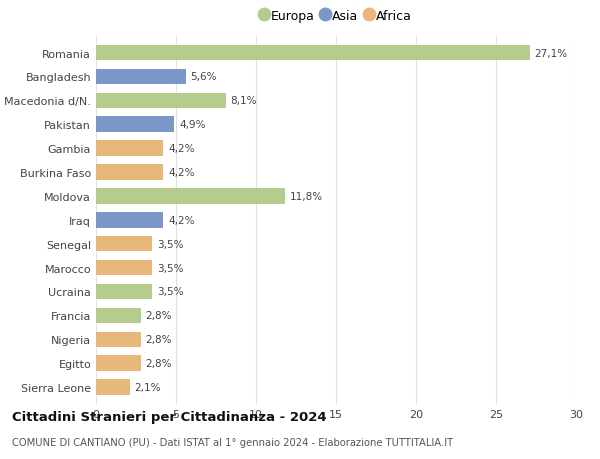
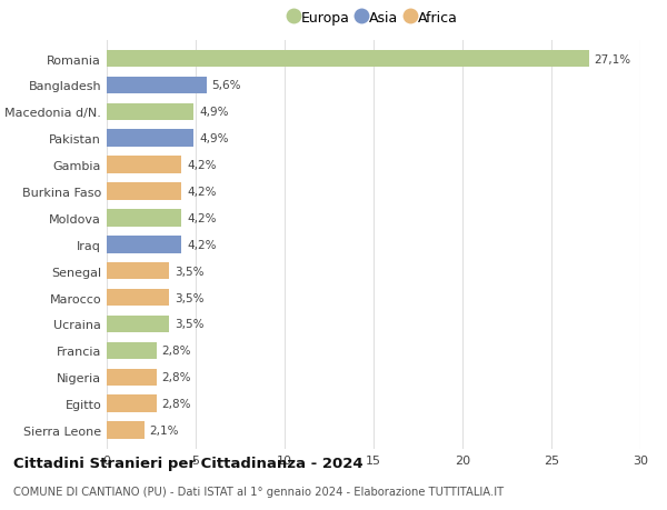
Macedonia d/N.: 8,1% -> 4,9%
Moldova: 11,8% -> 4,2%
